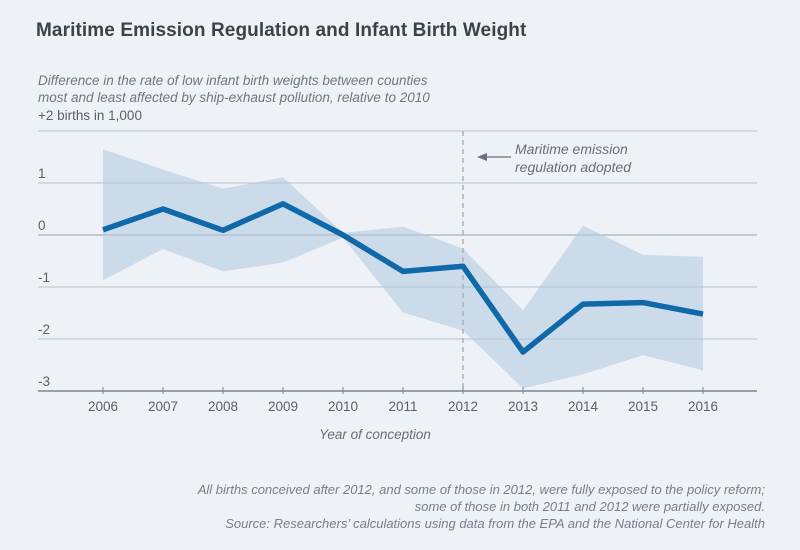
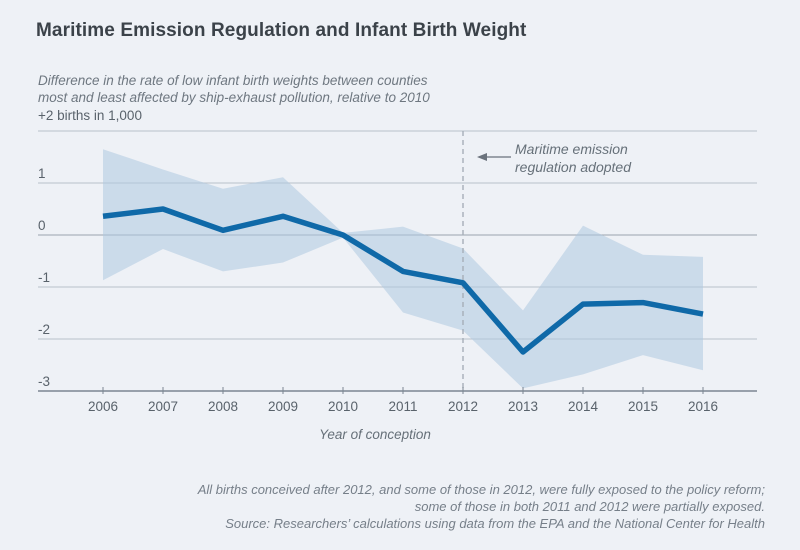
2006: 0.1 -> 0.4
2009: 0.6 -> 0.4
2012: -0.6 -> -0.9
